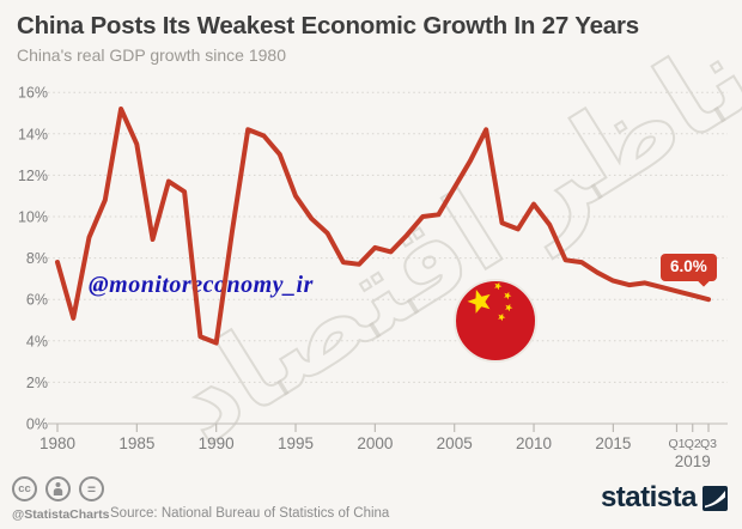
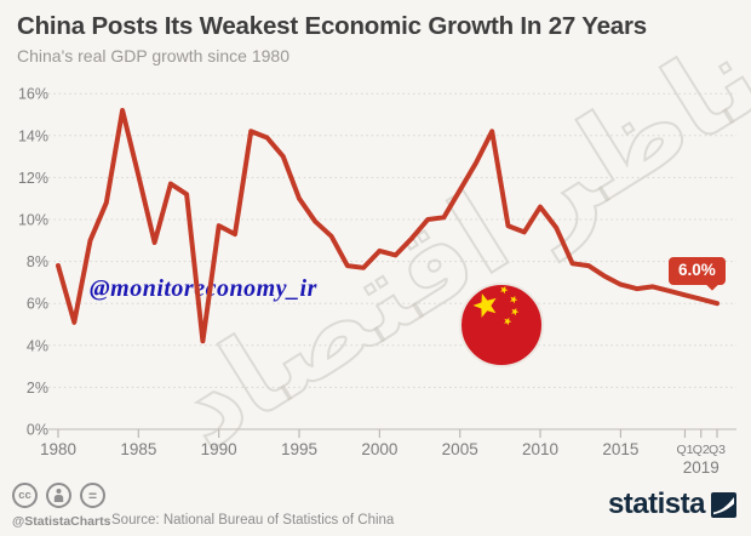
1985: 13.5% -> 12.1%
1990: 3.9% -> 9.7%
